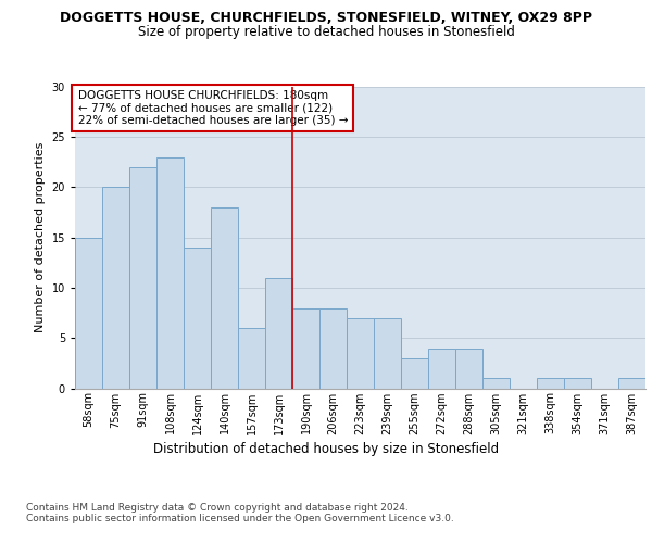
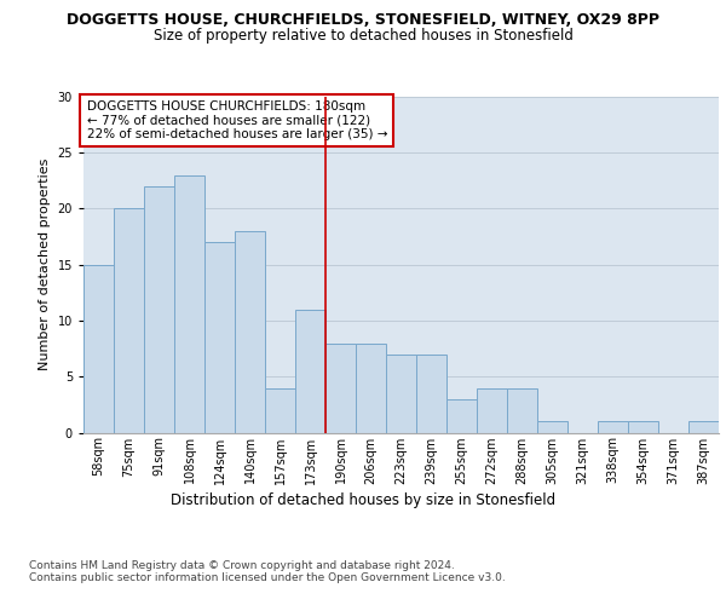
124sqm: 14 -> 17
157sqm: 6 -> 4
